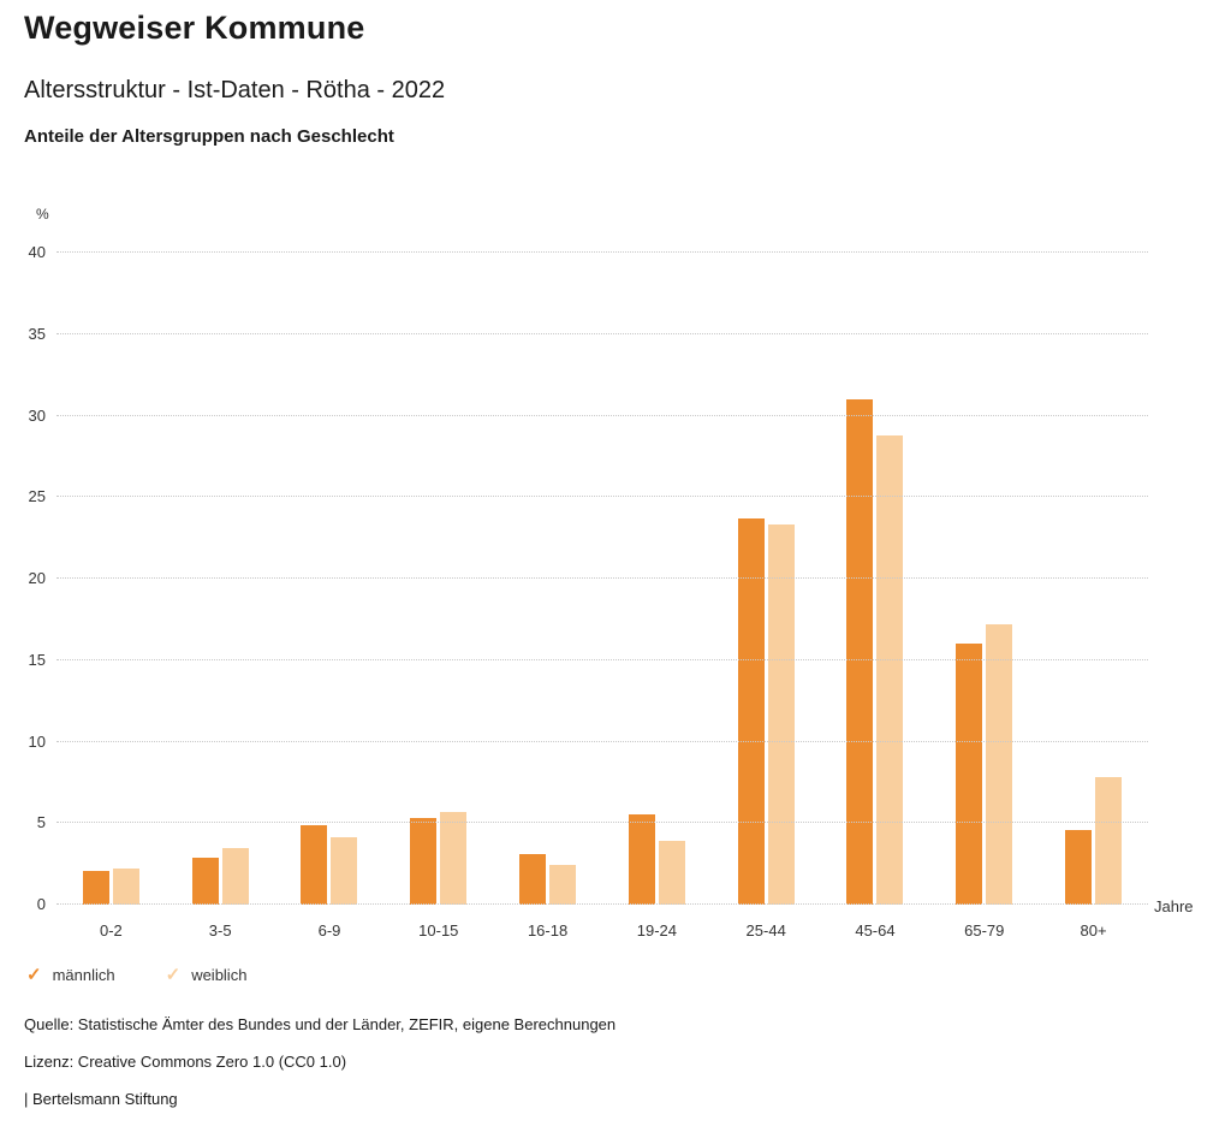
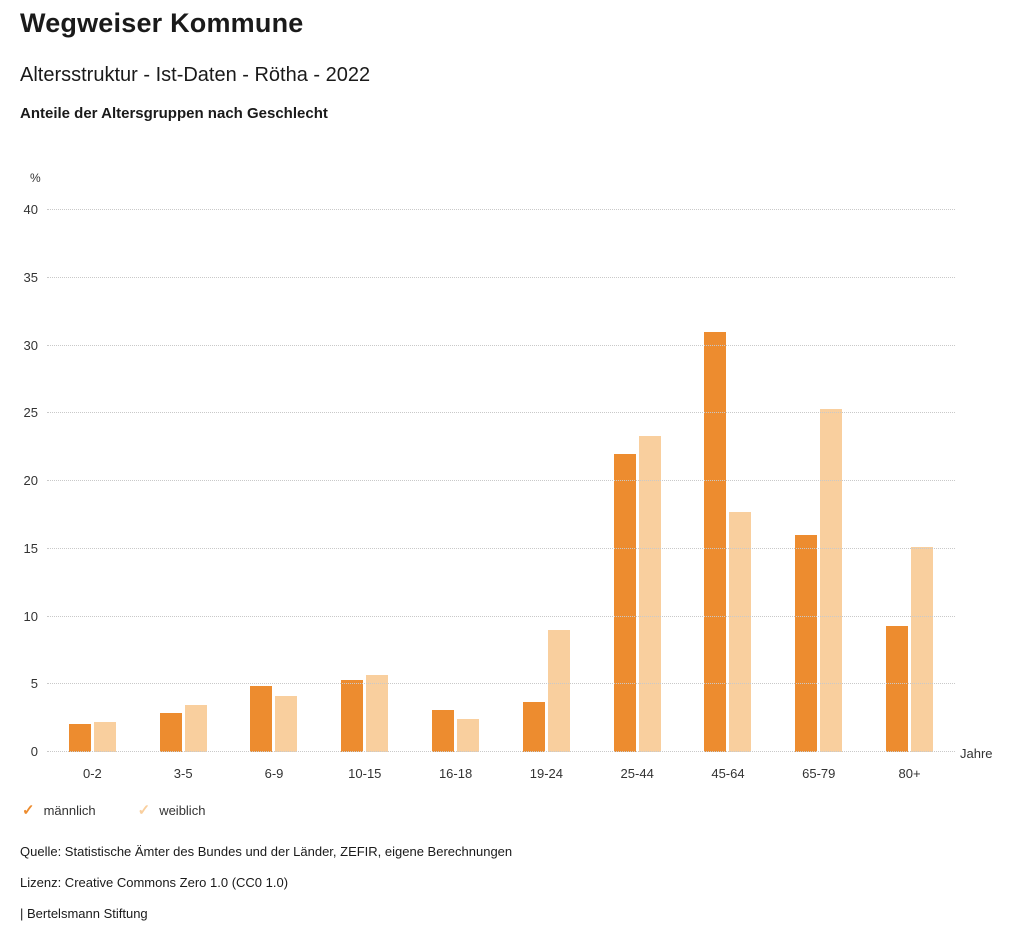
männlich/19-24: 5.5 -> 3.7
weiblich/19-24: 3.9 -> 9.0
männlich/25-44: 23.7 -> 22.0
weiblich/45-64: 28.8 -> 17.7
weiblich/65-79: 17.2 -> 25.3
männlich/80+: 4.6 -> 9.3
weiblich/80+: 7.8 -> 15.1
